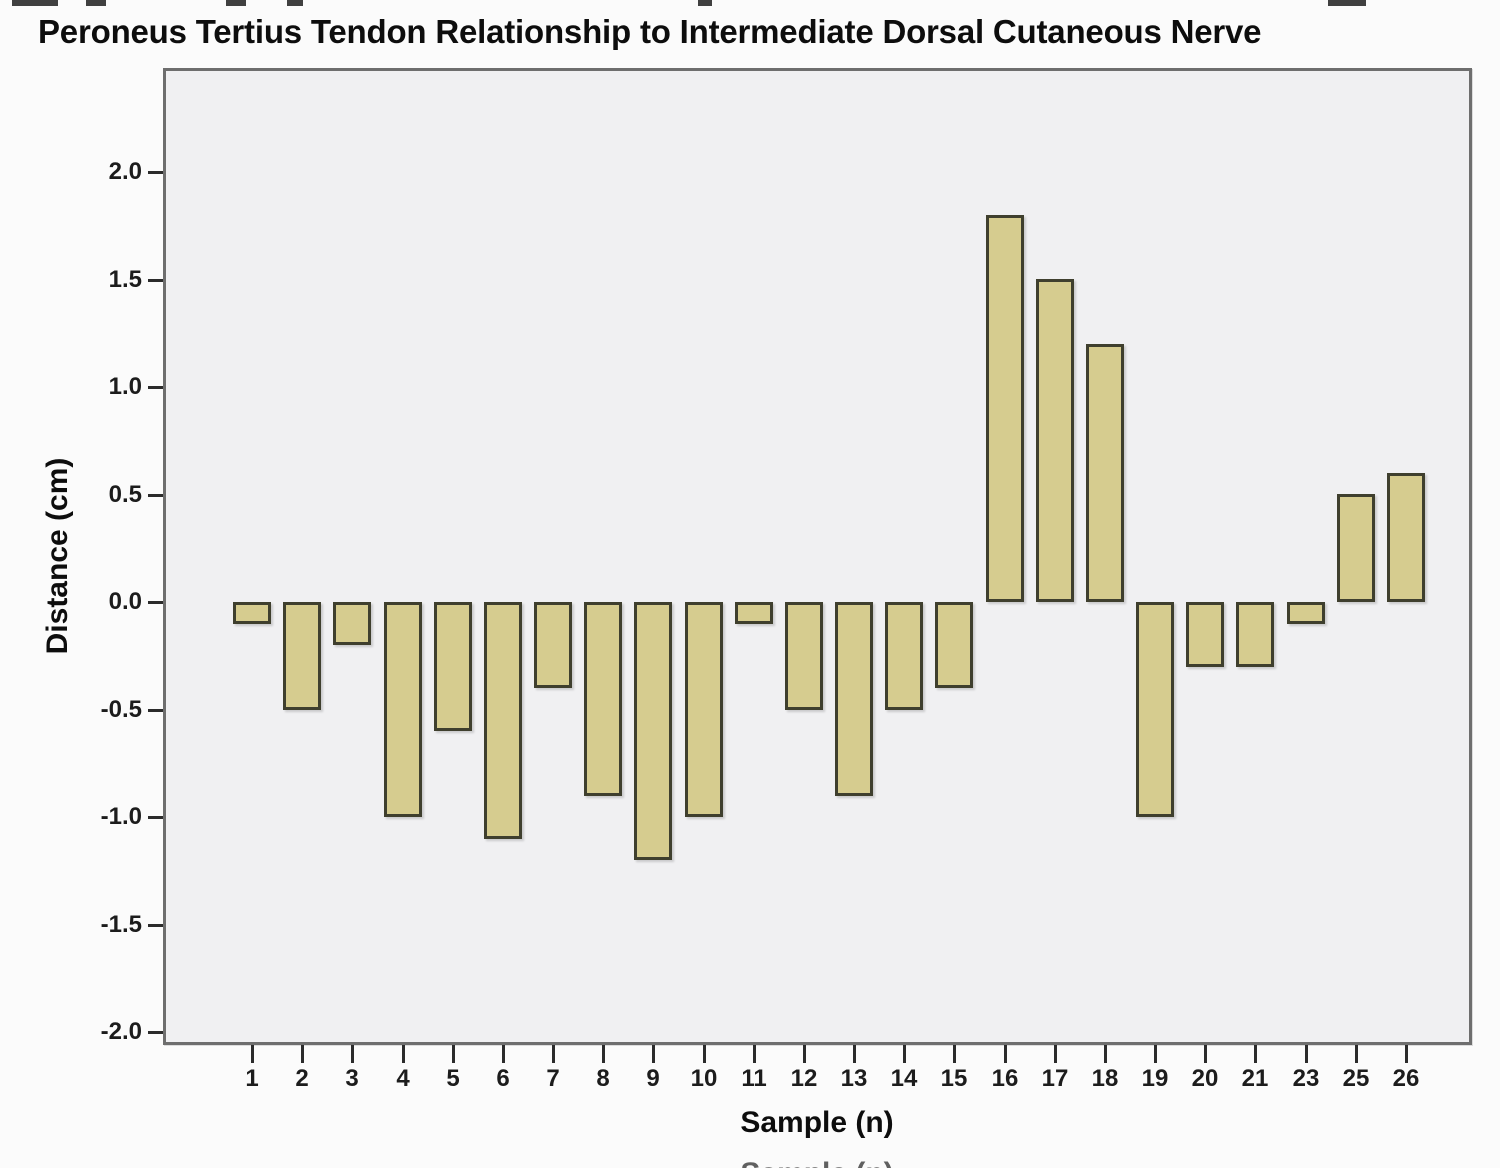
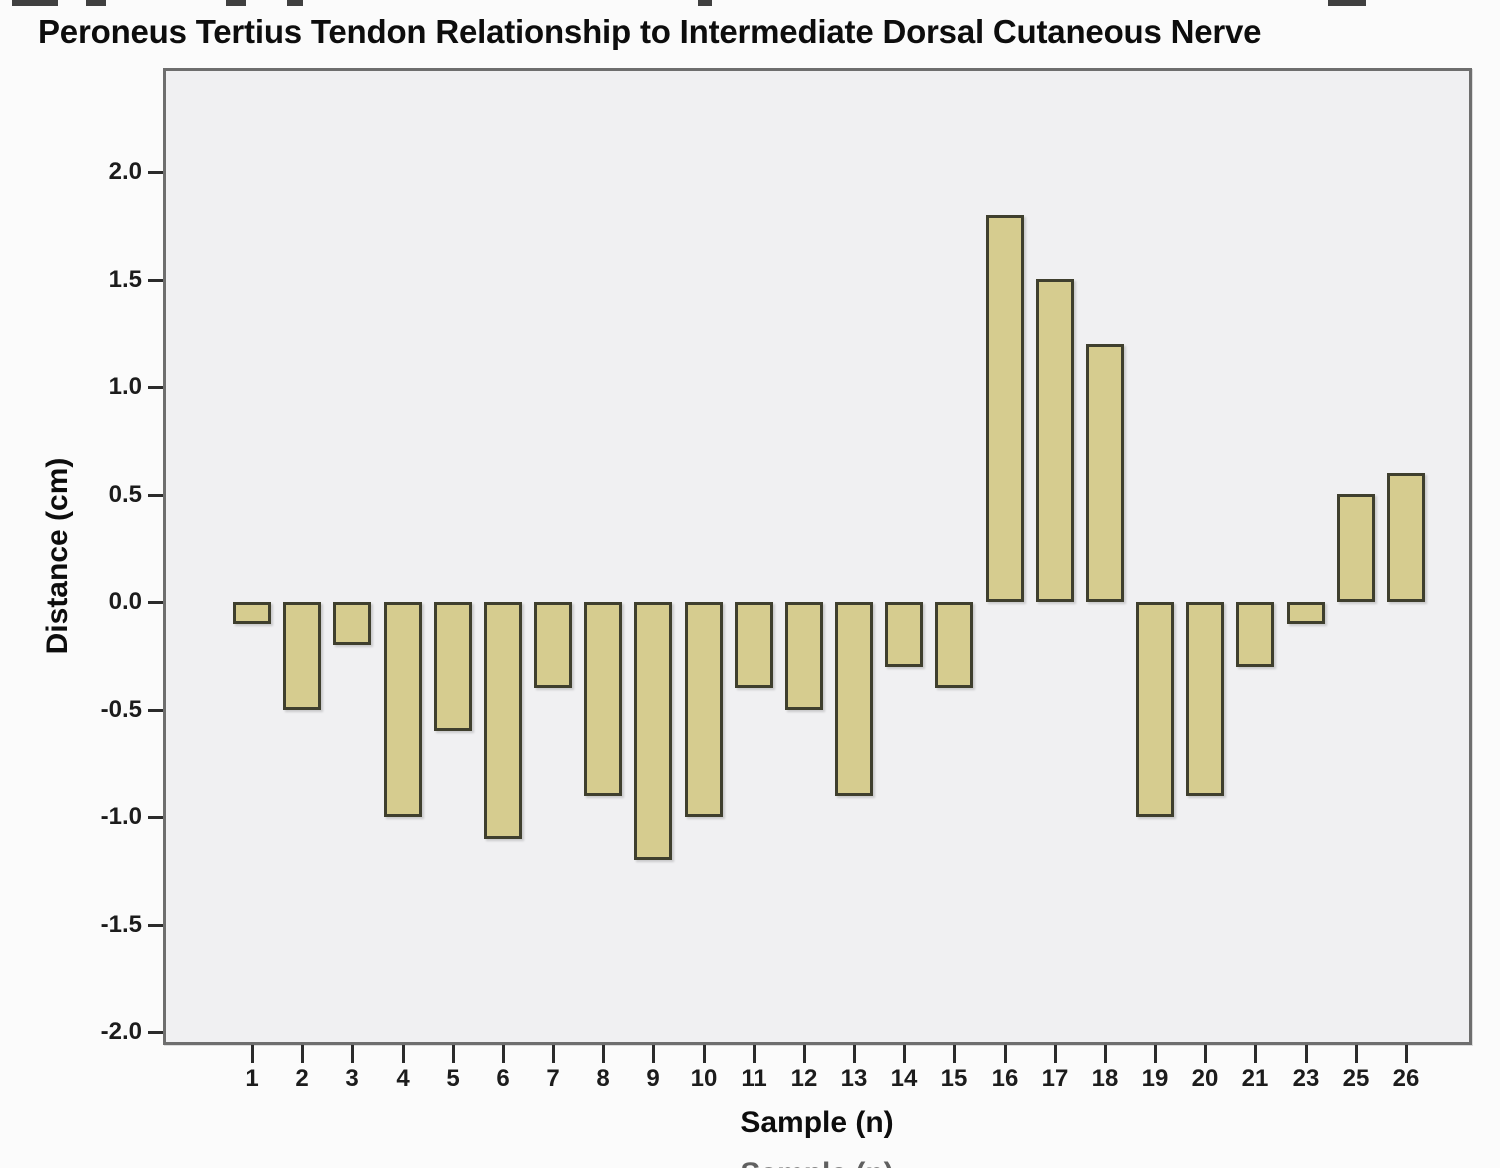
11: -0.1 -> -0.4
14: -0.5 -> -0.3
20: -0.3 -> -0.9
